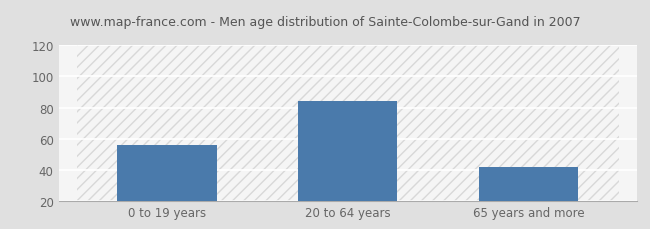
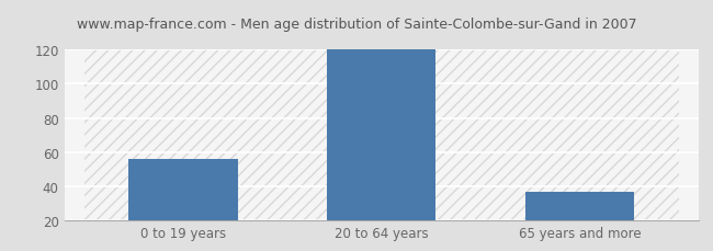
20 to 64 years: 84 -> 120
65 years and more: 42 -> 37
